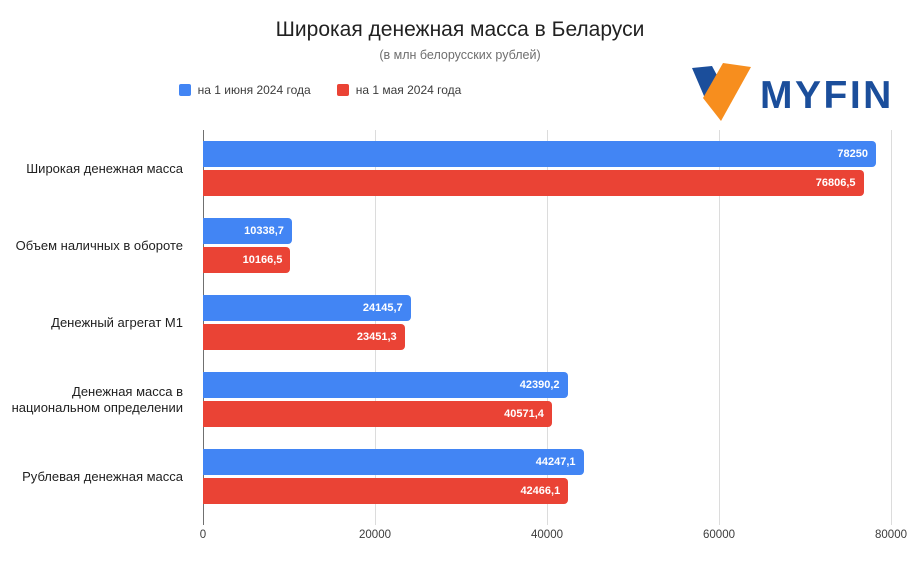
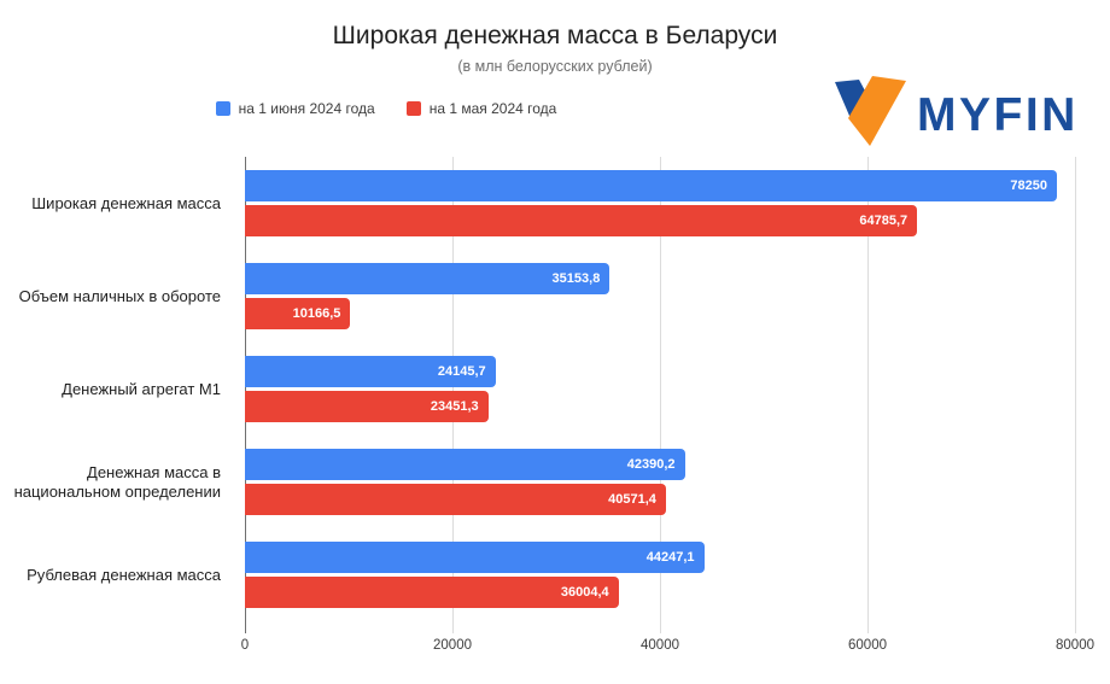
на 1 мая 2024 года/Широкая денежная масса: 76806,5 -> 64785,7
на 1 июня 2024 года/Объем наличных в обороте: 10338,7 -> 35153,8
на 1 мая 2024 года/Рублевая денежная масса: 42466,1 -> 36004,4
